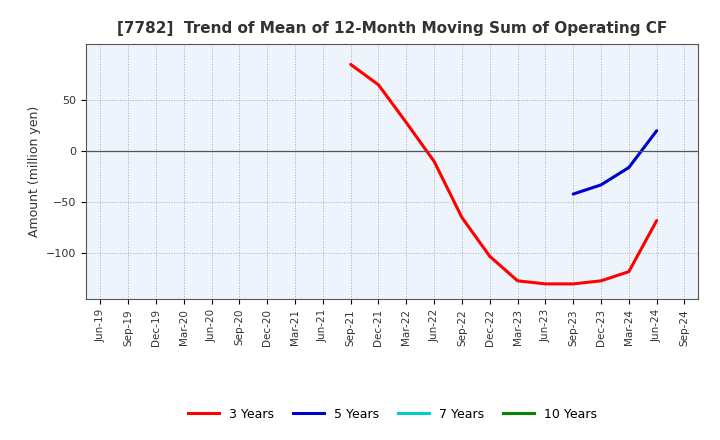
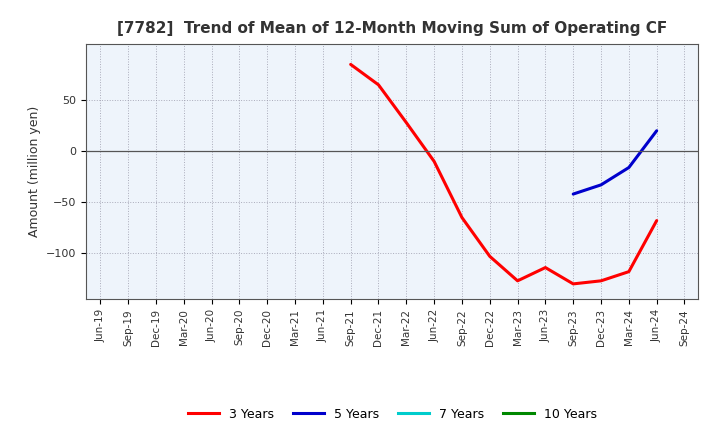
3 Years/Jun-23: -130 -> -114
